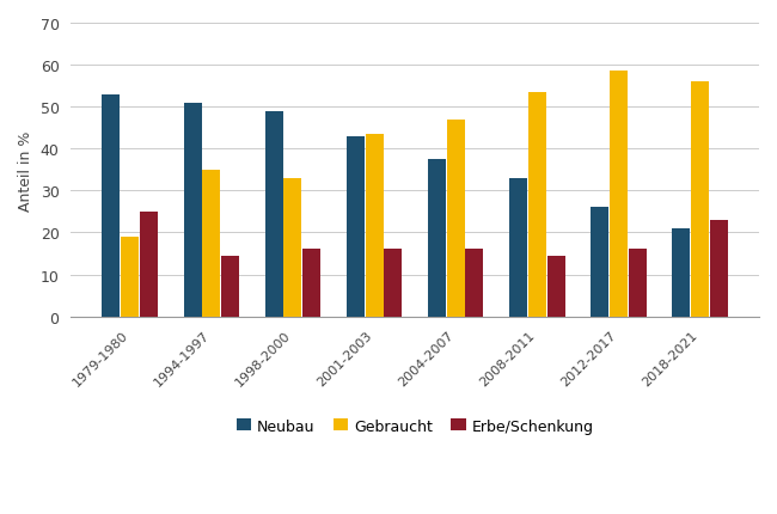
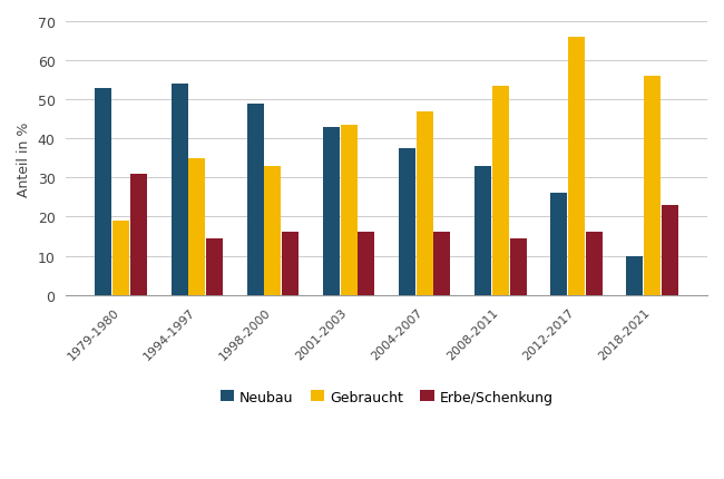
Erbe/Schenkung/1979-1980: 25.0 -> 31.0
Neubau/1994-1997: 51.0 -> 54.0
Gebraucht/2012-2017: 58.5 -> 66.0
Neubau/2018-2021: 21.0 -> 10.0
